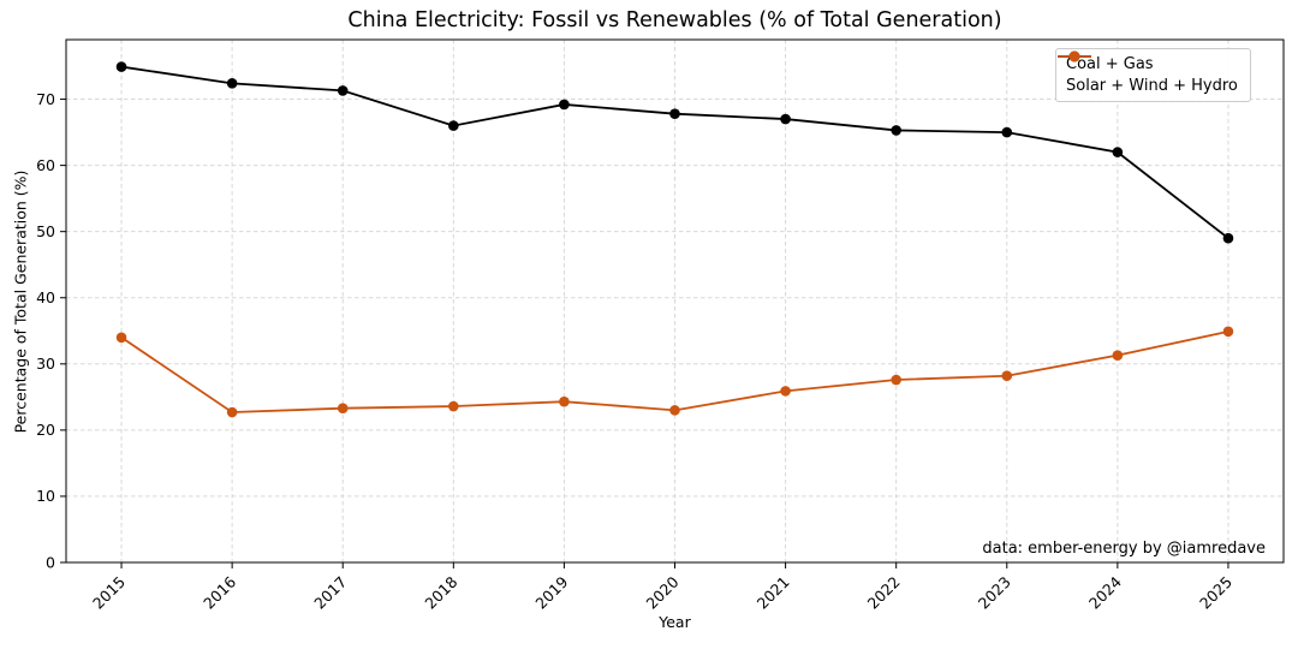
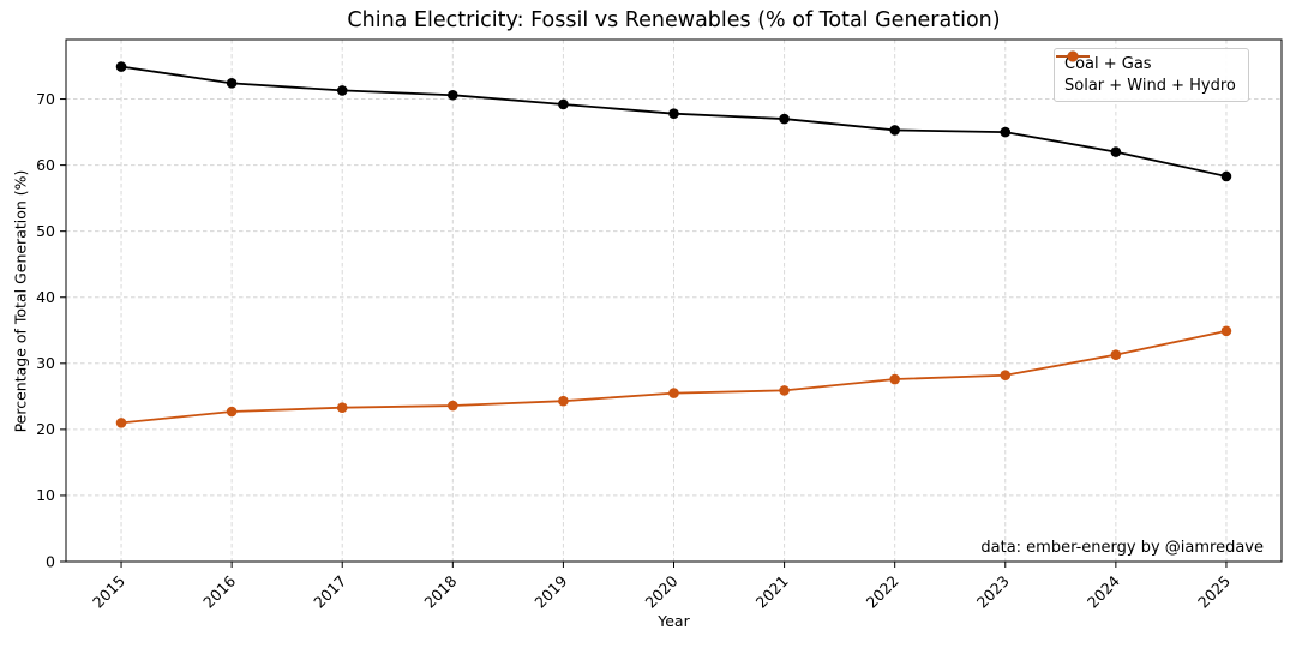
Solar + Wind + Hydro/2015: 34 -> 21
Coal + Gas/2018: 66 -> 71
Solar + Wind + Hydro/2020: 23 -> 26
Coal + Gas/2025: 49 -> 58
